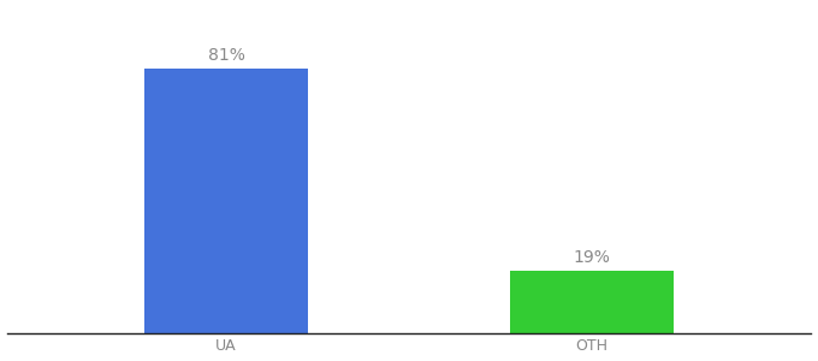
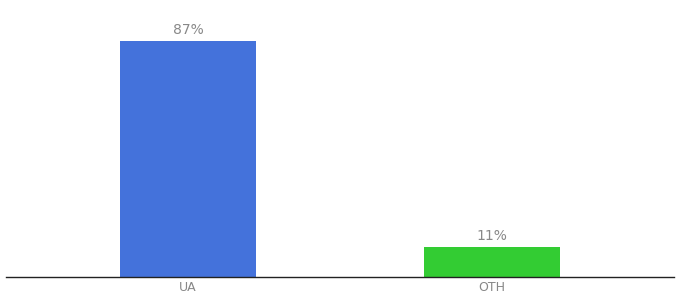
UA: 81% -> 87%
OTH: 19% -> 11%
